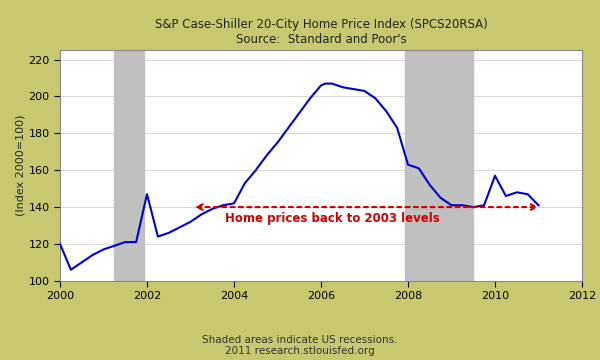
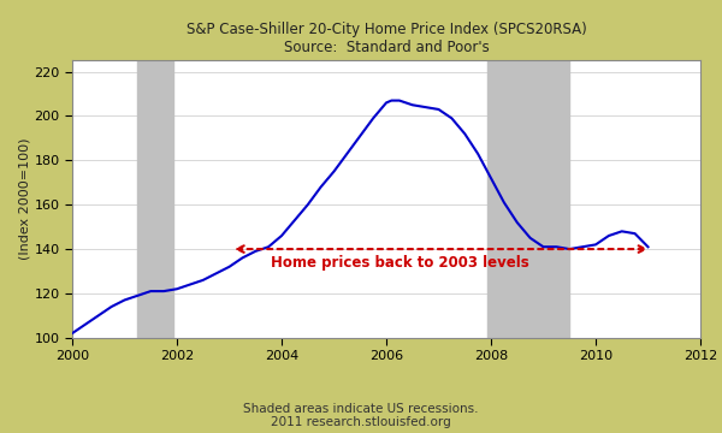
2000: 120 -> 102
2002: 147 -> 122
2004: 142 -> 146
2008: 163 -> 172
2010: 157 -> 142
